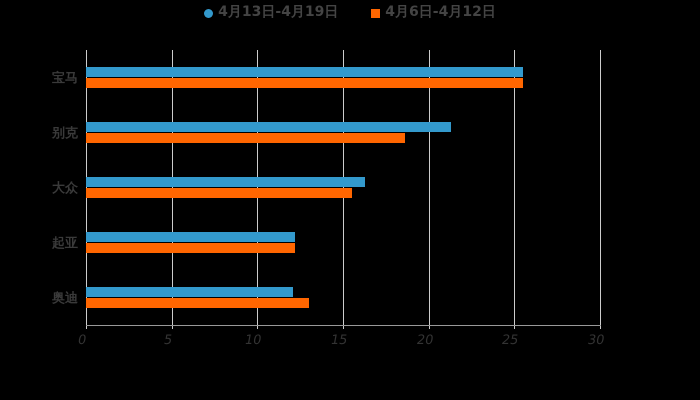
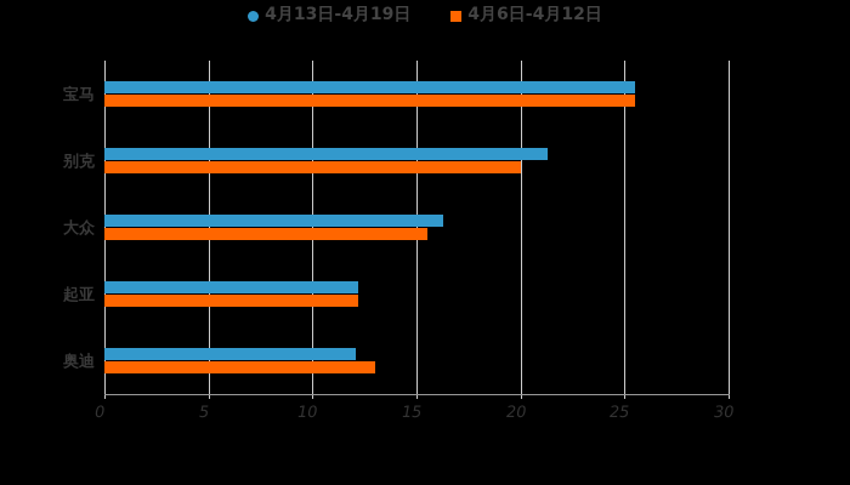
4月6日-4月12日/别克: 18.6 -> 20.0
